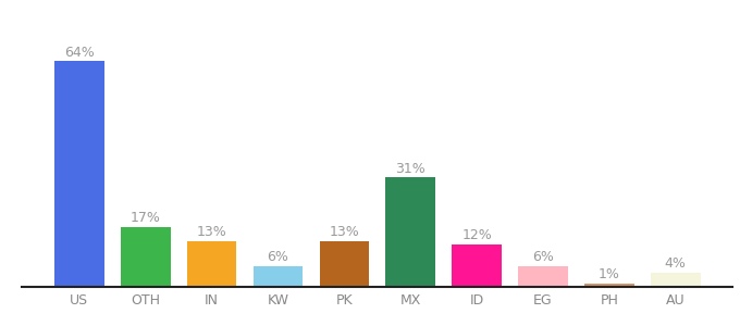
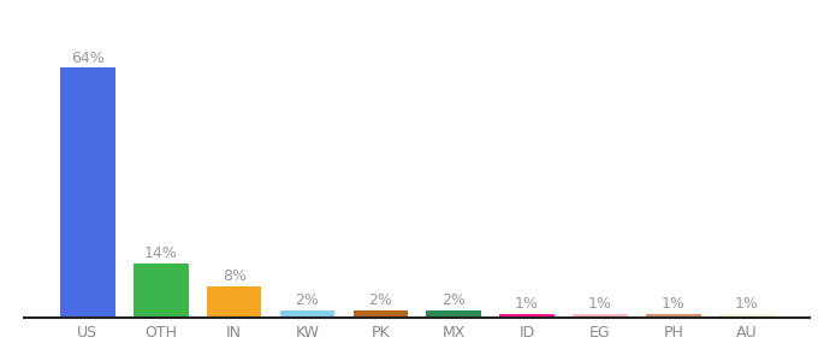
OTH: 17% -> 14%
IN: 13% -> 8%
KW: 6% -> 2%
PK: 13% -> 2%
MX: 31% -> 2%
ID: 12% -> 1%
EG: 6% -> 1%
AU: 4% -> 1%
